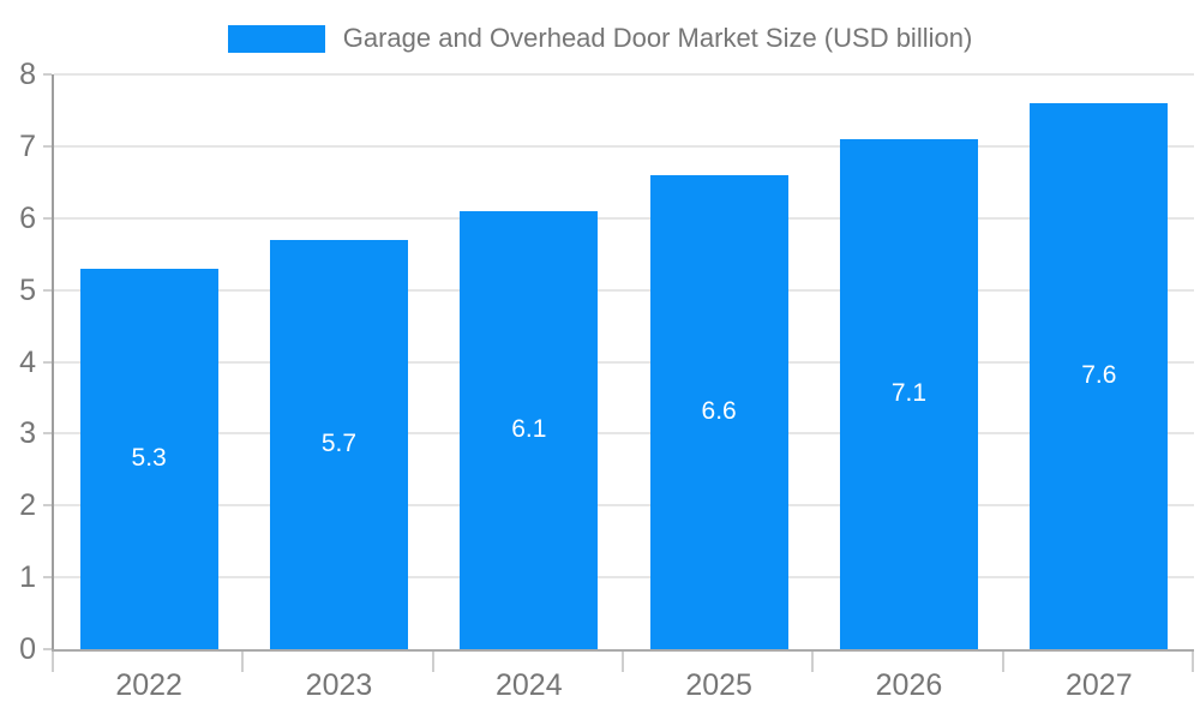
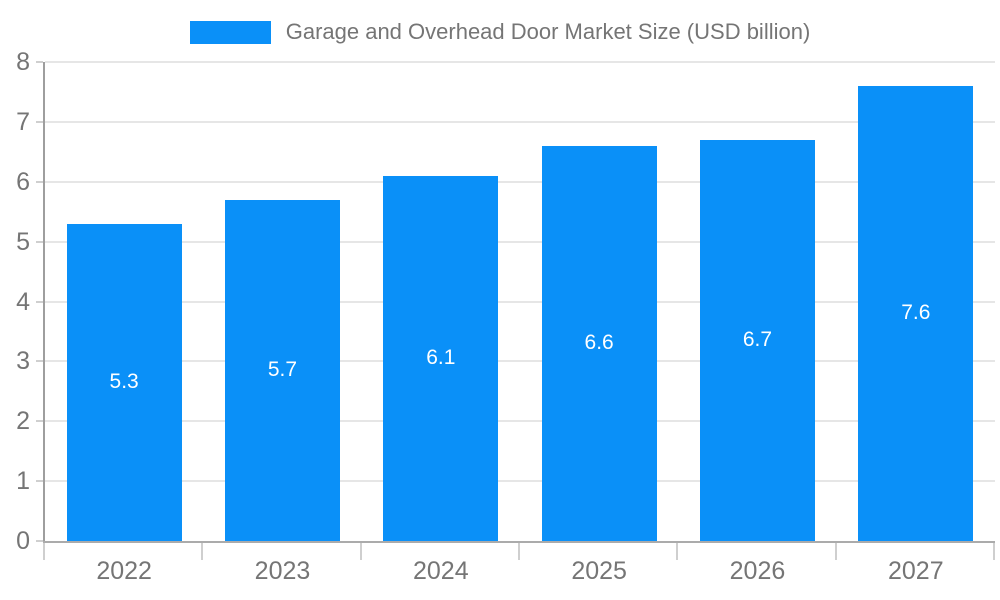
2026: 7.1 -> 6.7
